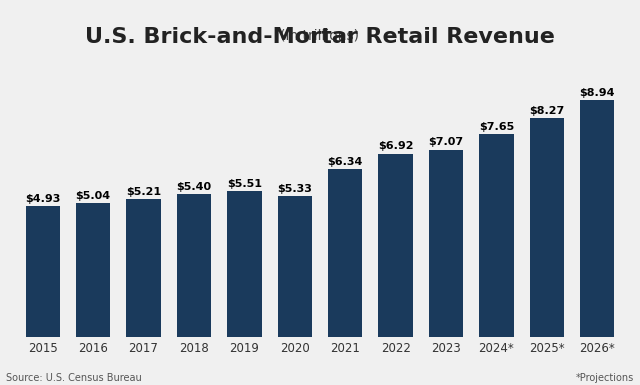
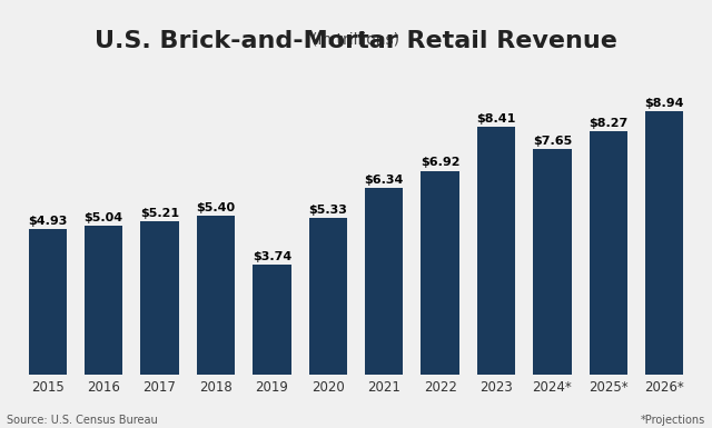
2019: $5.51 -> $3.74
2023: $7.07 -> $8.41
